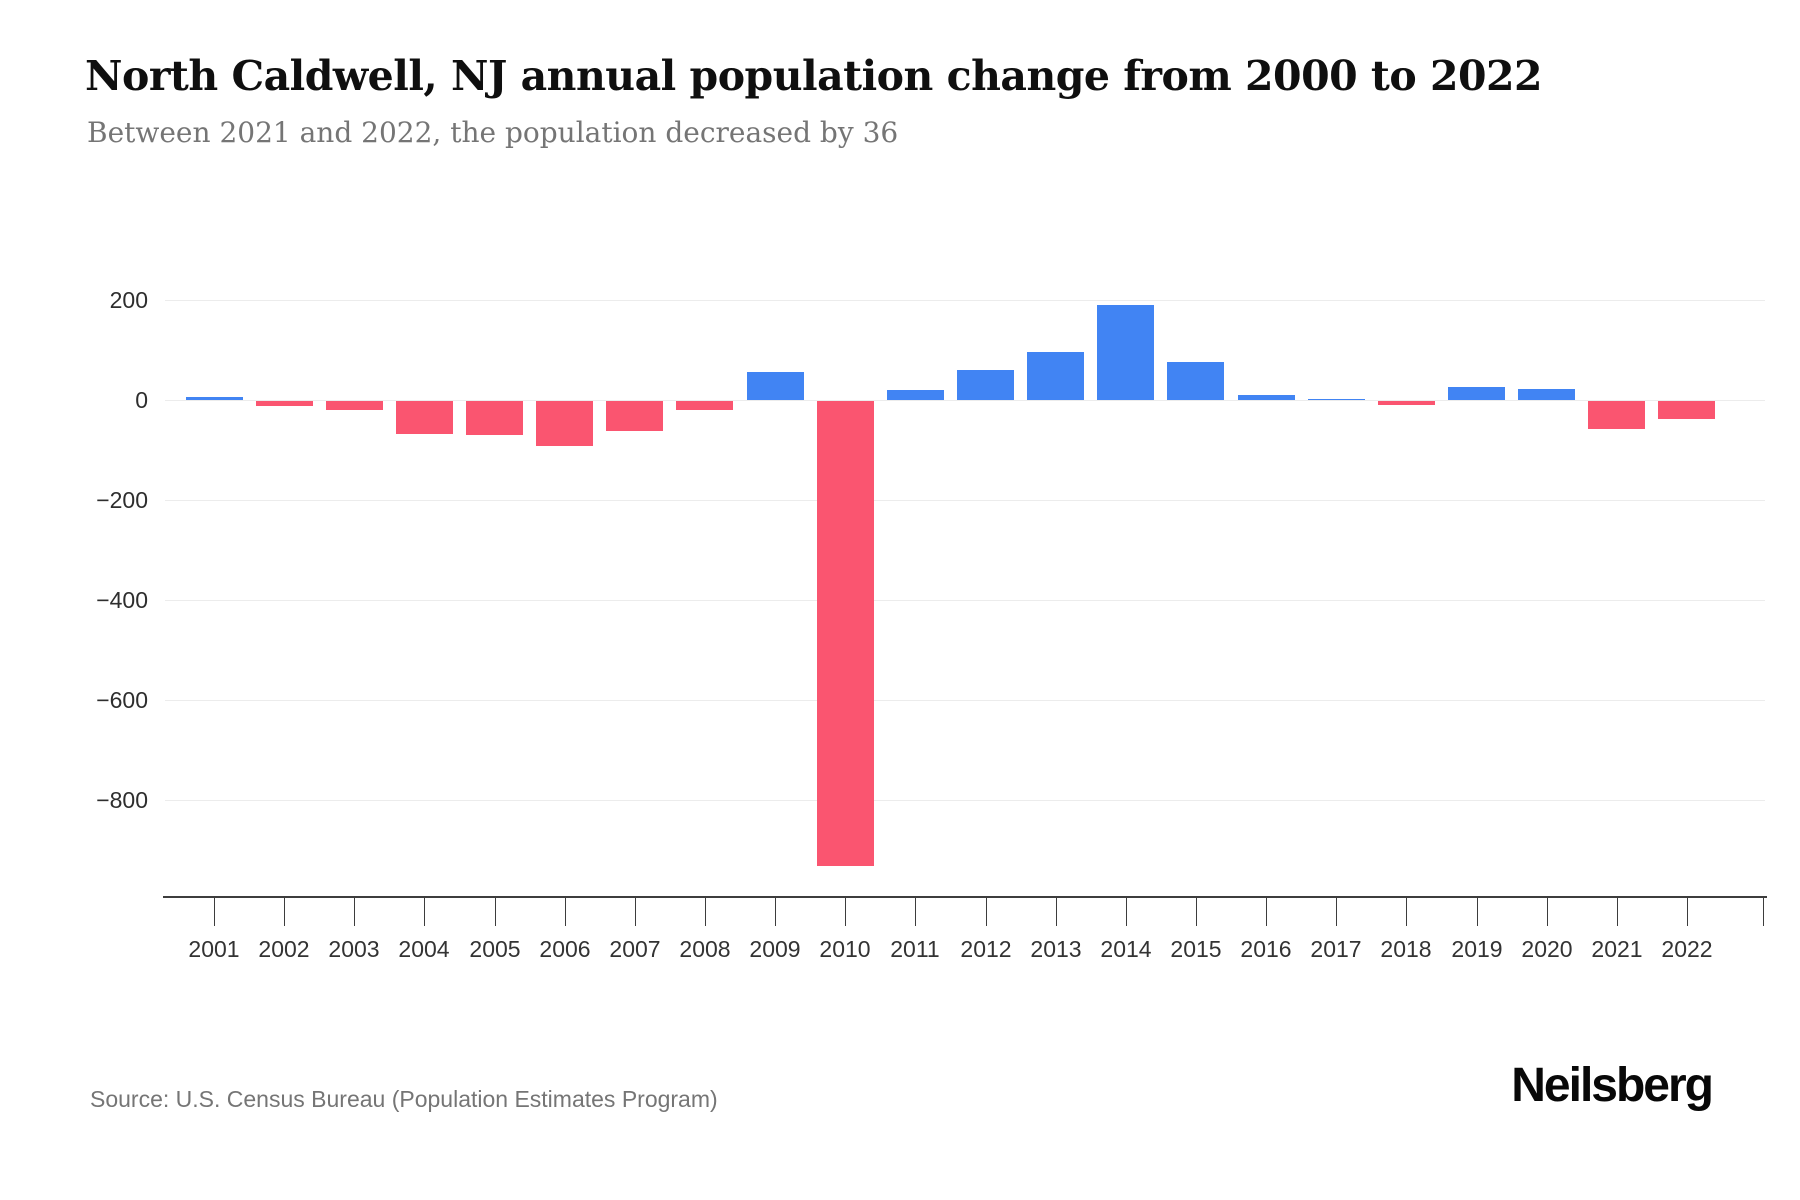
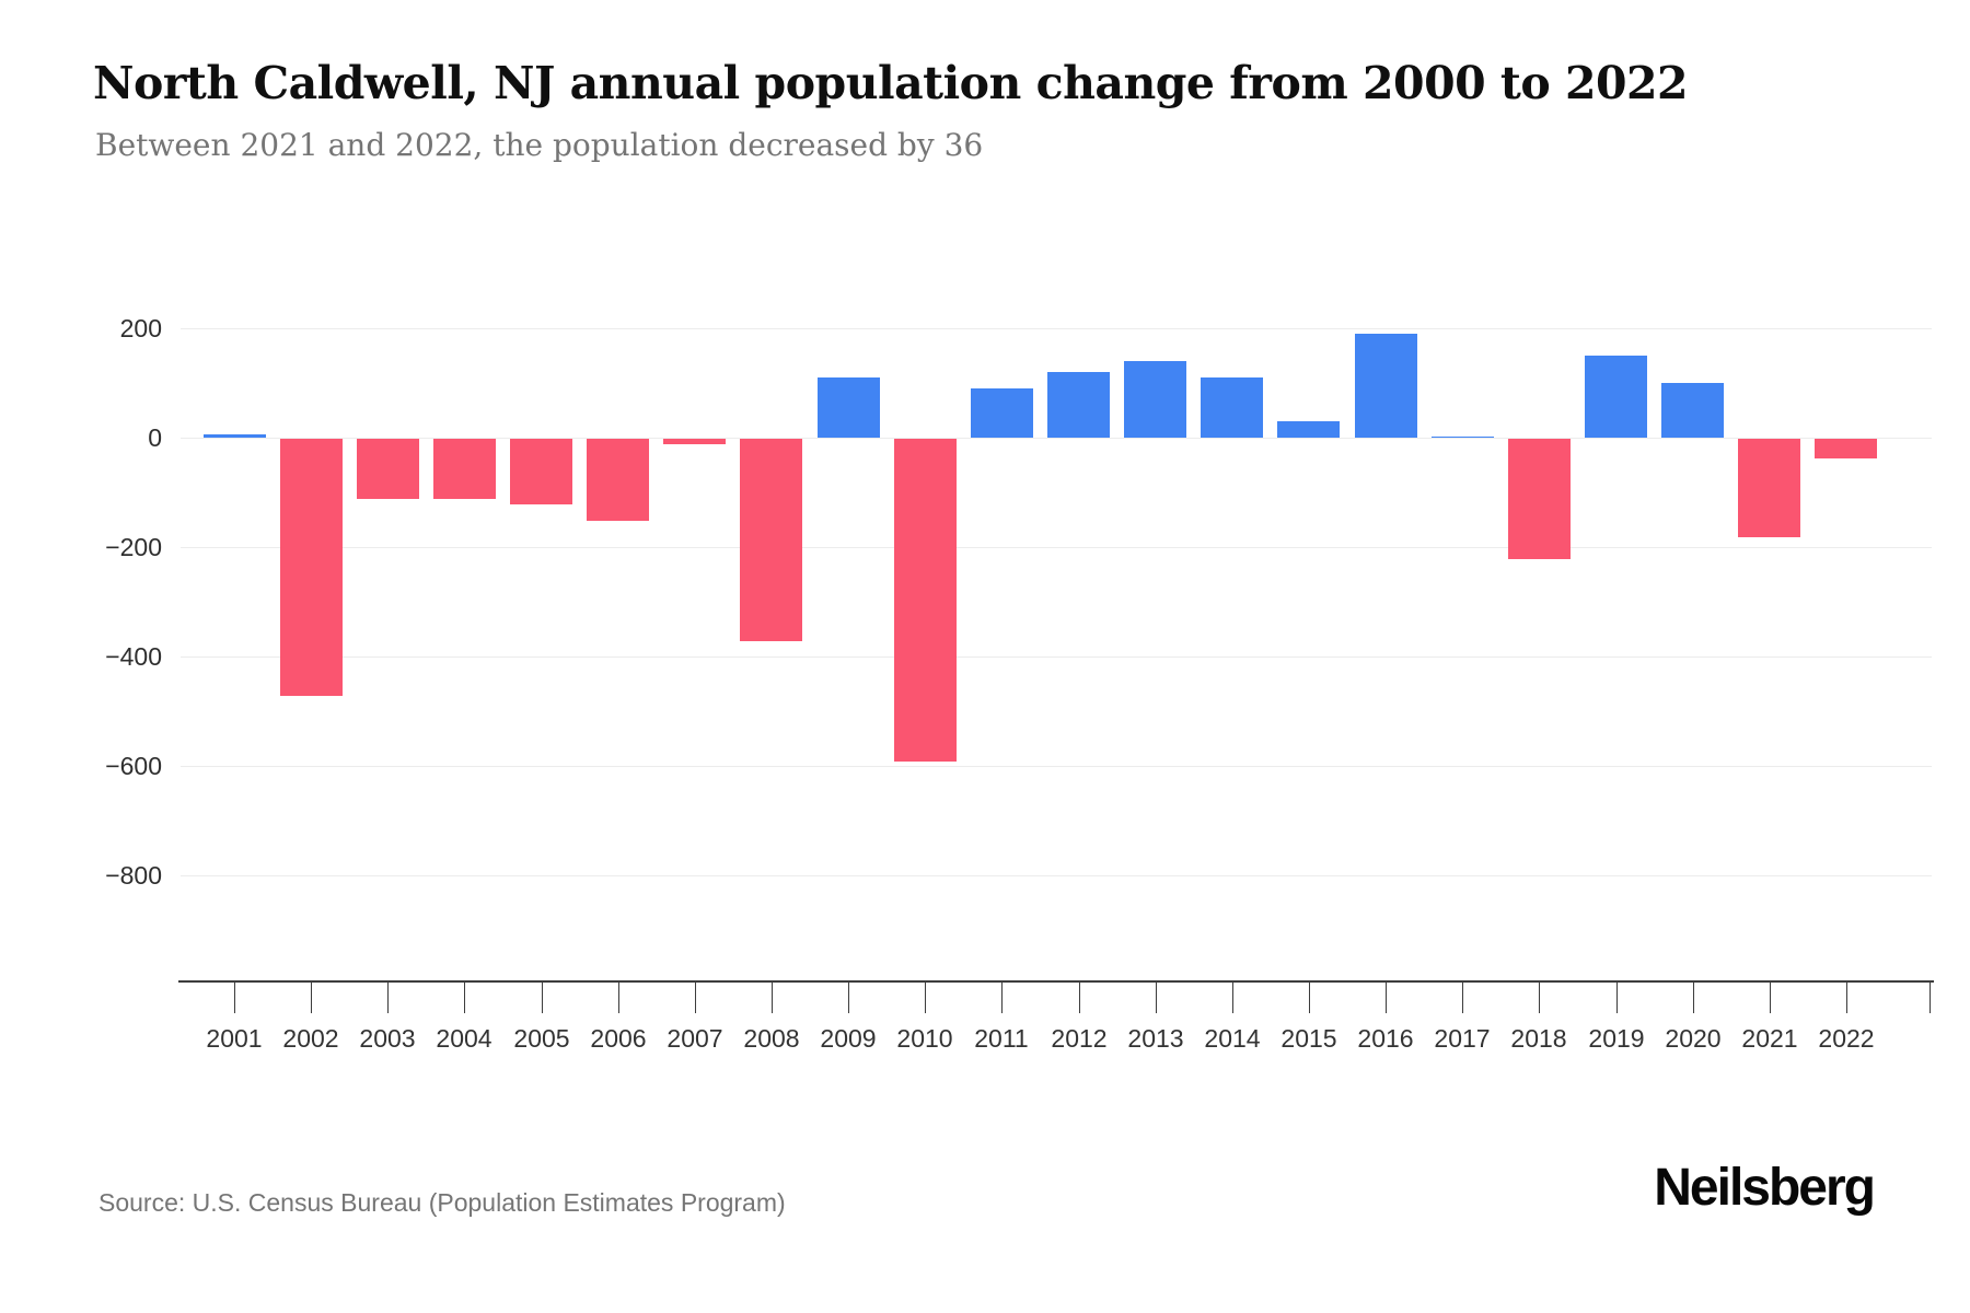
2002: -10 -> -470
2003: -20 -> -110
2004: -60 -> -110
2005: -70 -> -120
2006: -90 -> -150
2007: -60 -> -10
2008: -20 -> -370
2009: 60 -> 110
2010: -930 -> -590
2011: 20 -> 90
2012: 60 -> 120
2013: 100 -> 140
2014: 190 -> 110
2015: 80 -> 30
2016: 10 -> 190
2018: -10 -> -220
2019: 20 -> 150
2020: 20 -> 100
2021: -60 -> -180
